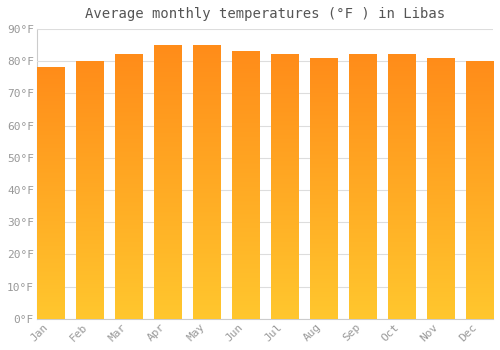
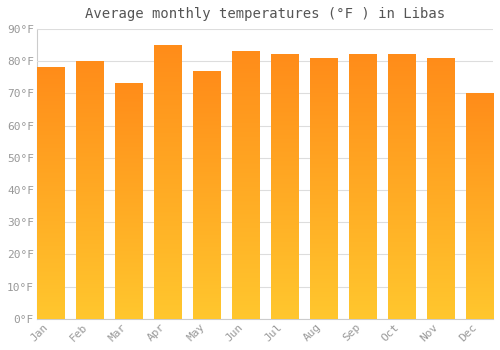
Mar: 82°F -> 73°F
May: 85°F -> 77°F
Dec: 80°F -> 70°F
